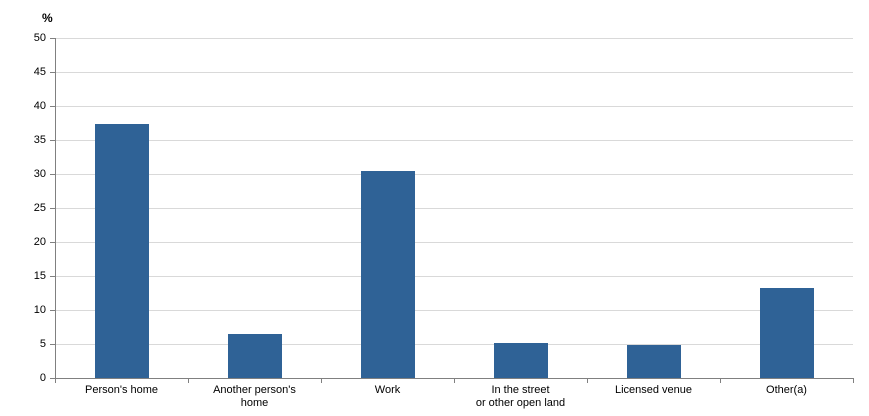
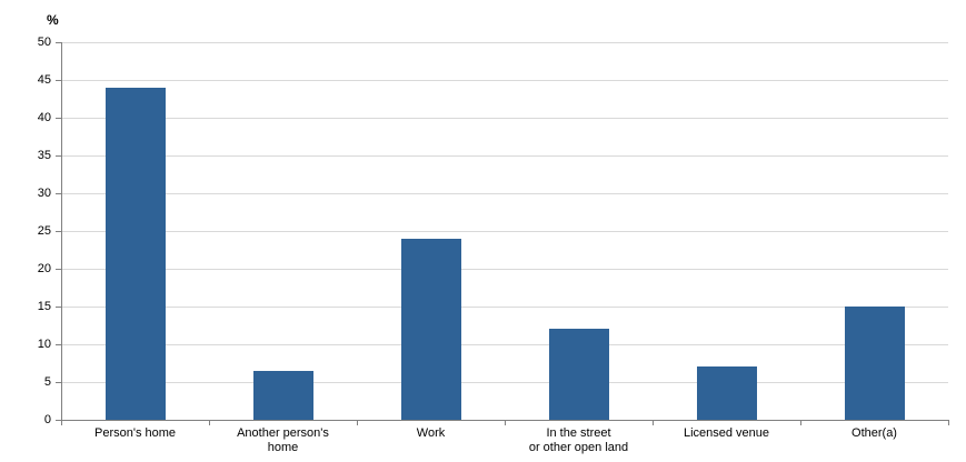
Person's home: 37 -> 44
Work: 30 -> 24
In the street or other open land: 5 -> 12
Licensed venue: 5 -> 7
Other(a): 13 -> 15
